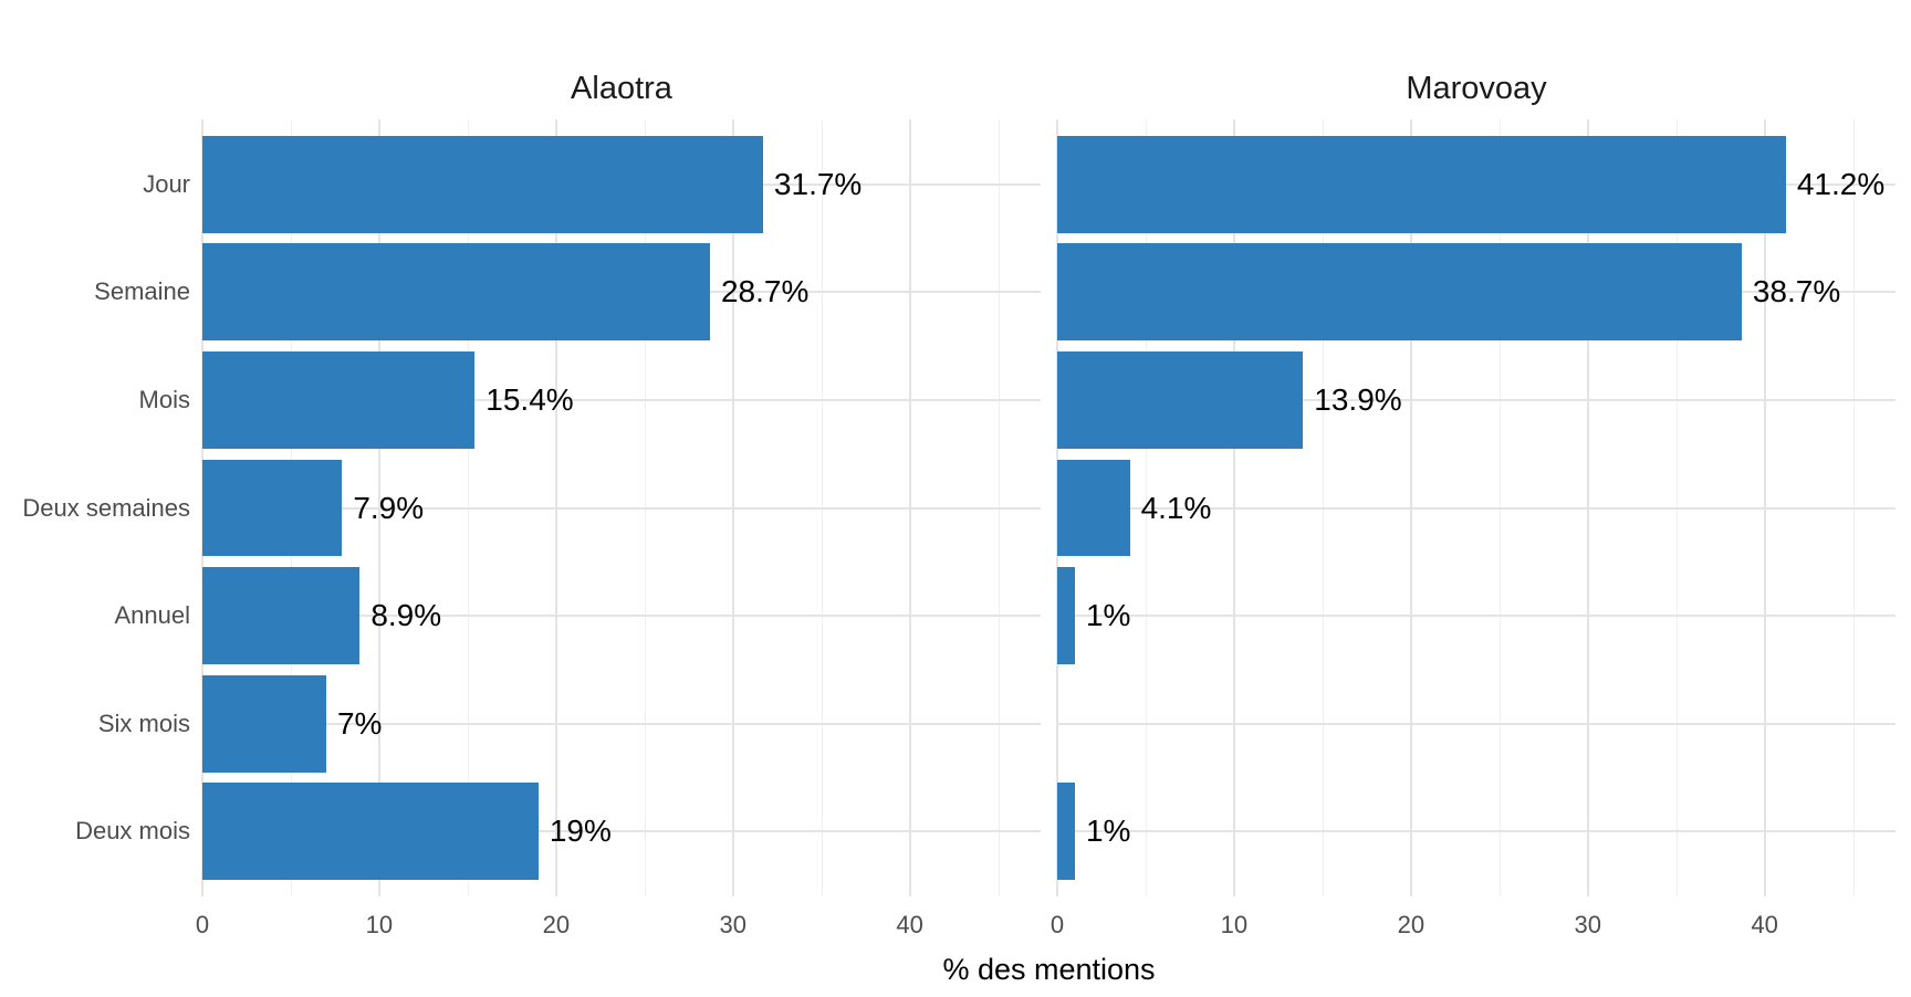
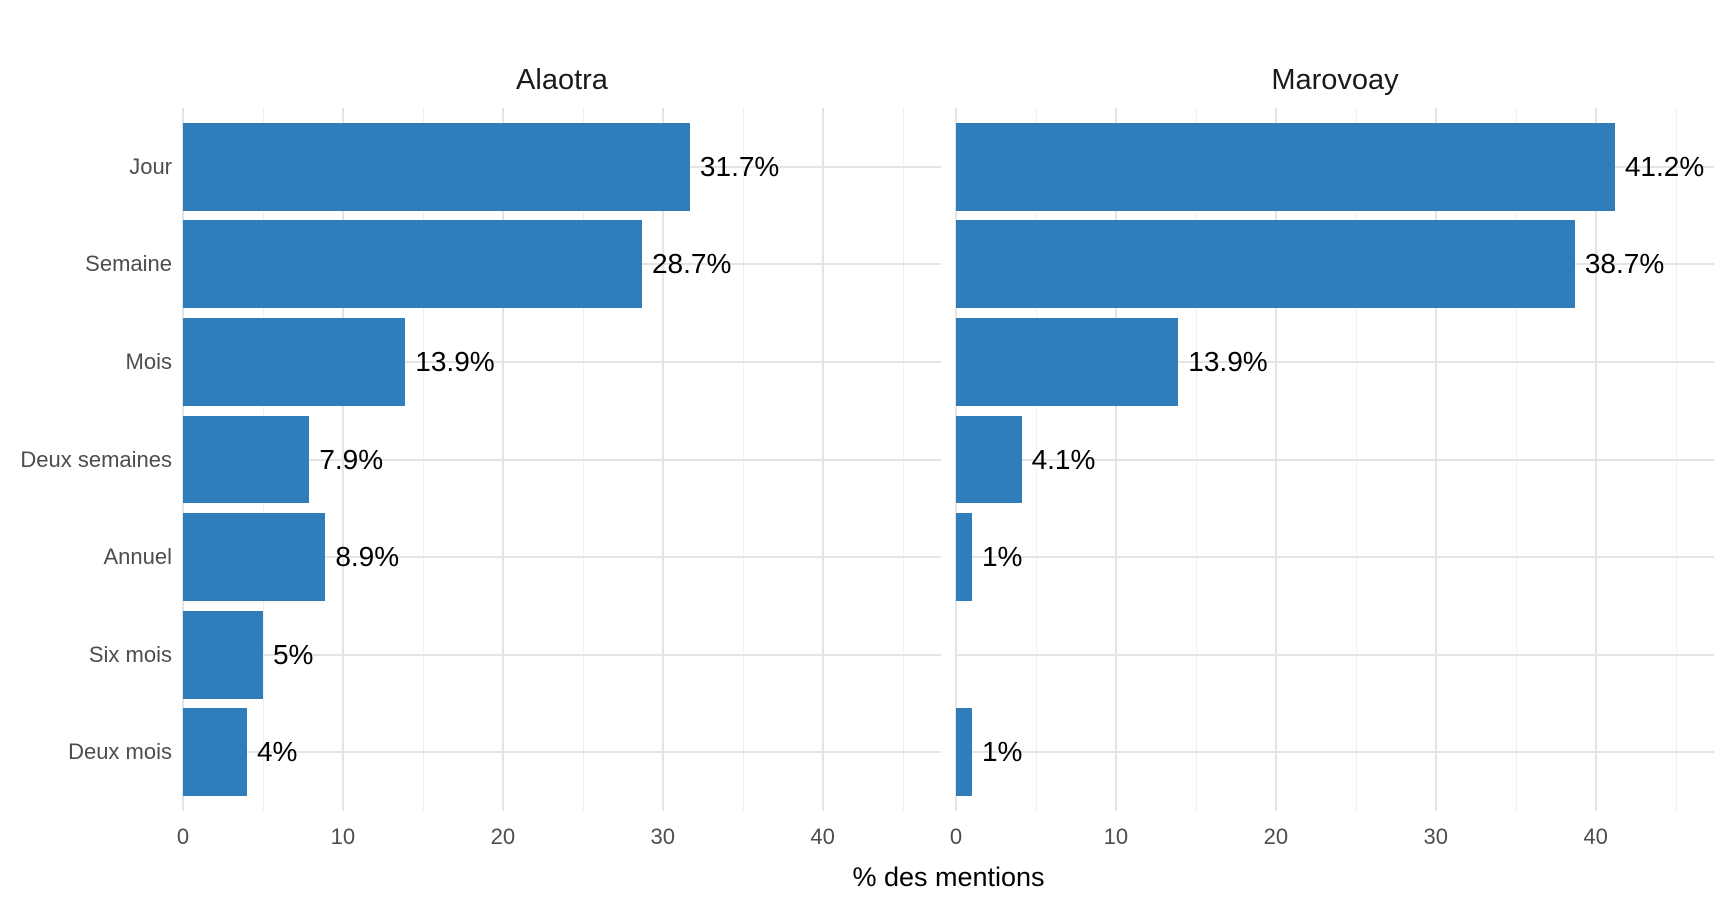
Alaotra/Mois: 15.4% -> 13.9%
Alaotra/Six mois: 7% -> 5%
Alaotra/Deux mois: 19% -> 4%
